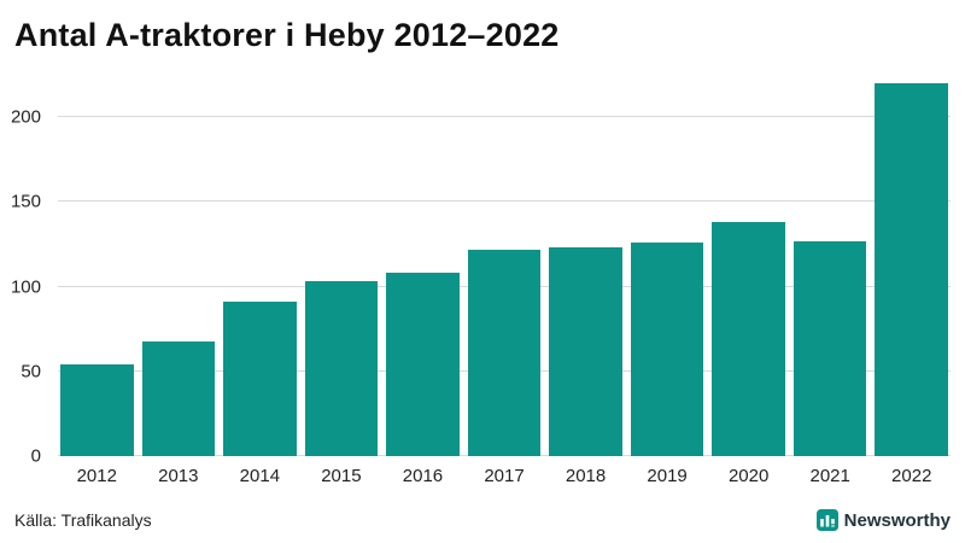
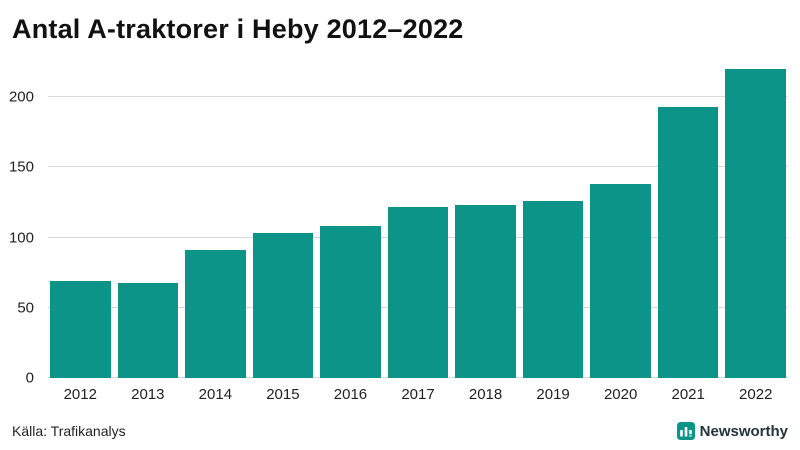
2012: 54 -> 69
2021: 127 -> 193
